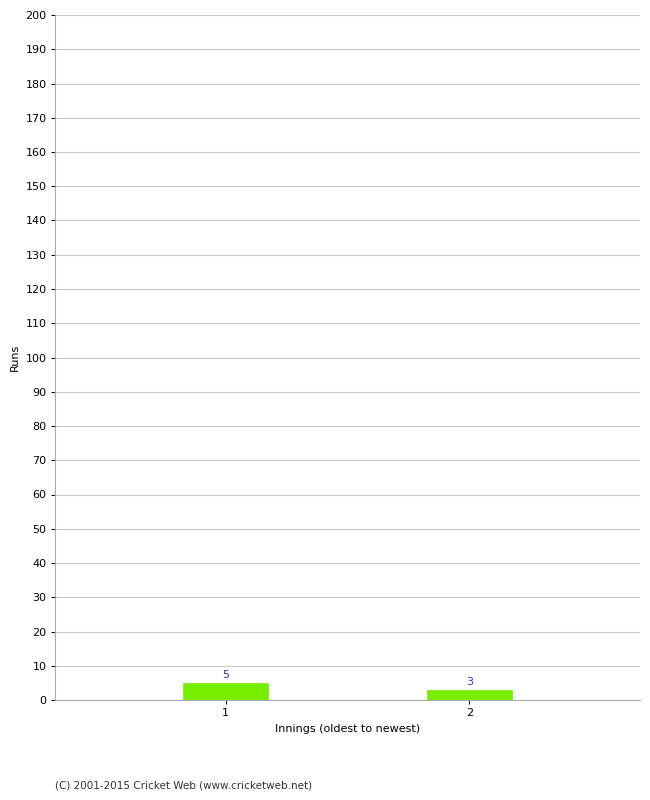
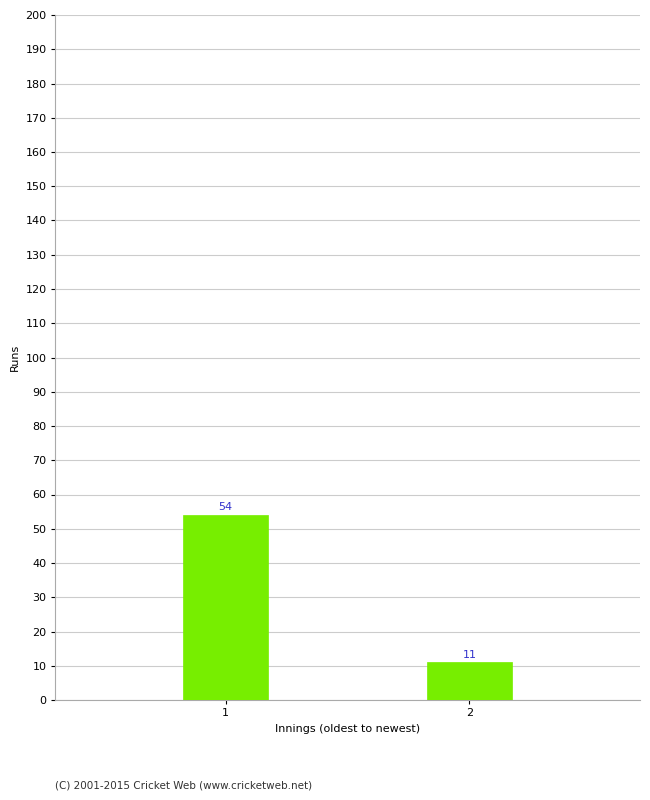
1: 5 -> 54
2: 3 -> 11
